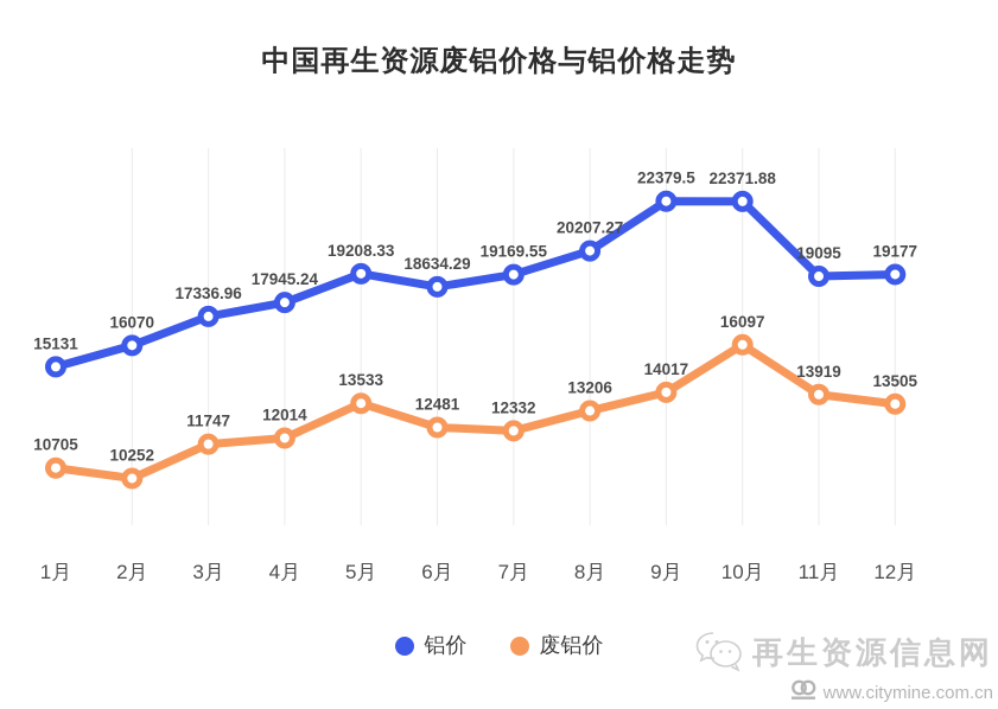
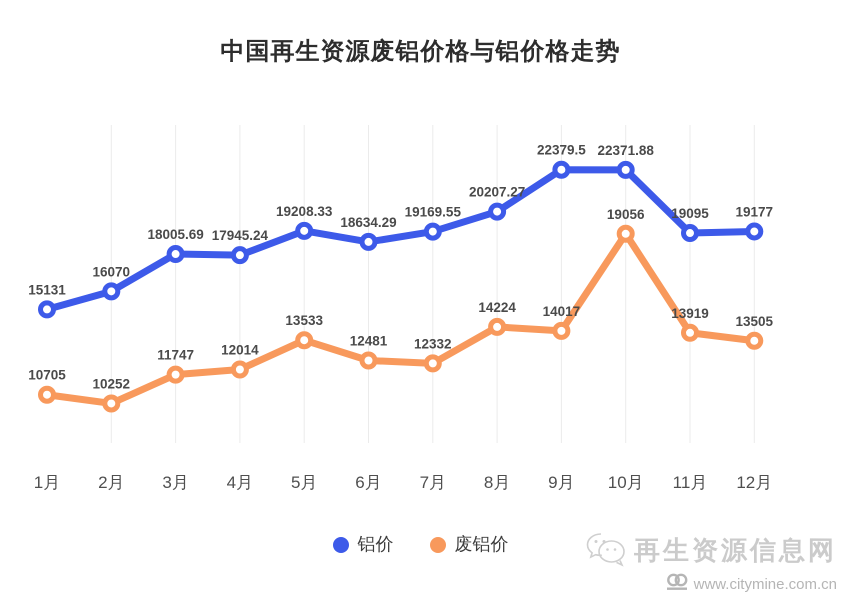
铝价/3月: 17336.96 -> 18005.69
废铝价/8月: 13206 -> 14224
废铝价/10月: 16097 -> 19056
